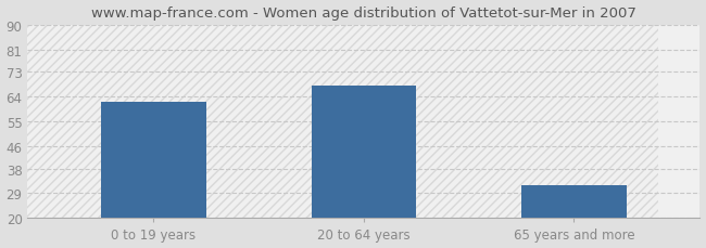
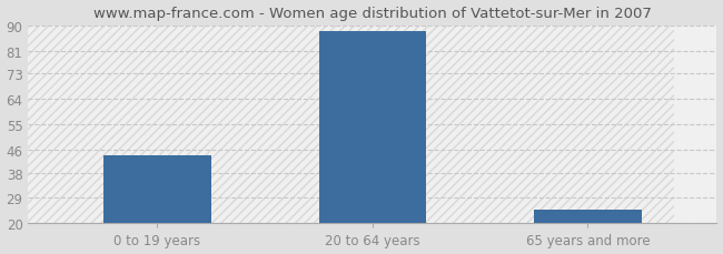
0 to 19 years: 62 -> 44
20 to 64 years: 68 -> 88
65 years and more: 32 -> 25
